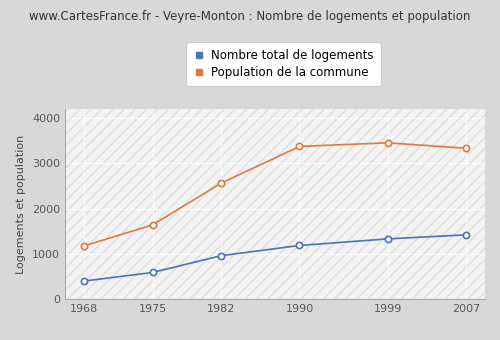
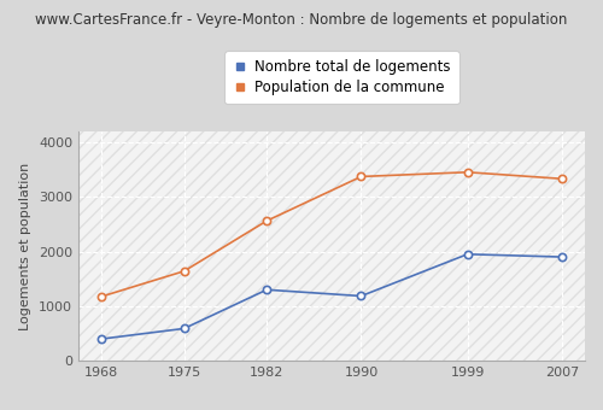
Nombre total de logements/1982: 960 -> 1300
Nombre total de logements/1999: 1330 -> 1950
Nombre total de logements/2007: 1420 -> 1900
